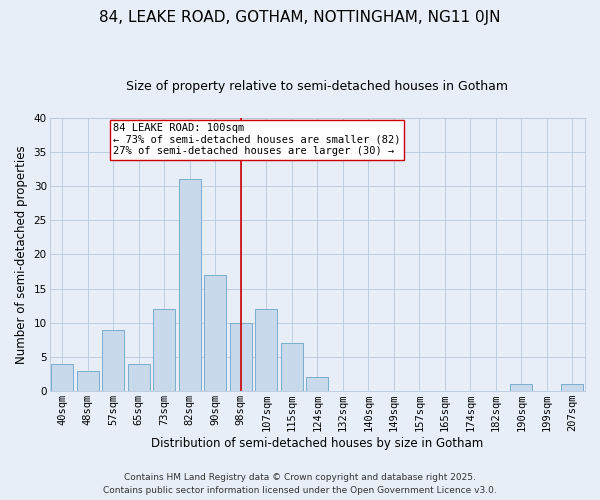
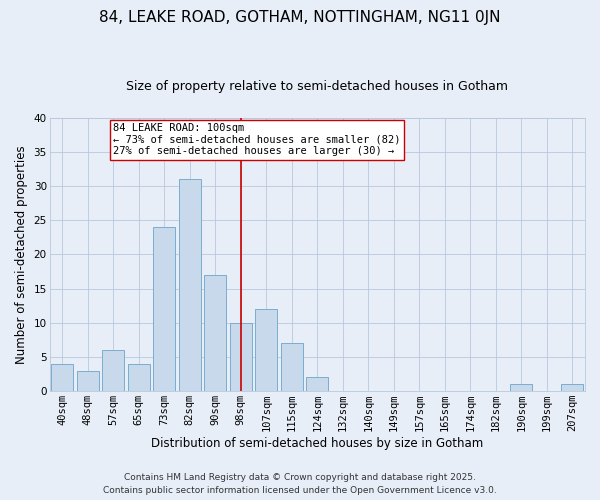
57sqm: 9 -> 6
73sqm: 12 -> 24
